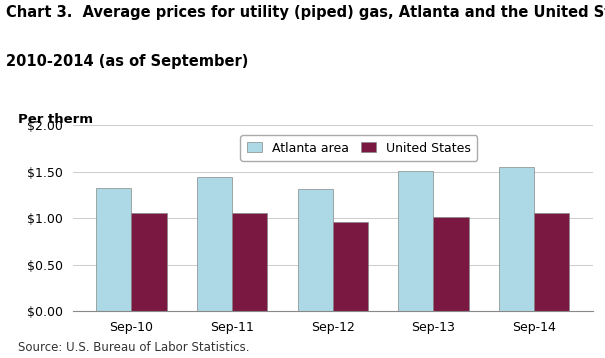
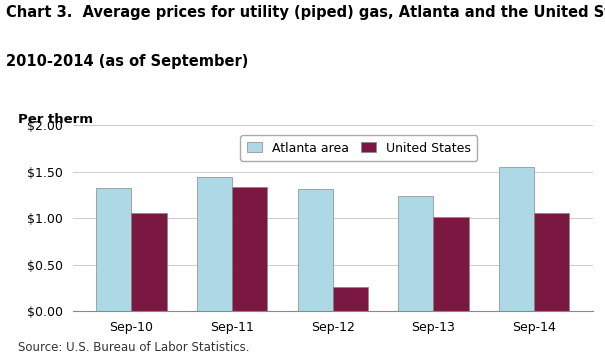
United States/Sep-11: $1.06 -> $1.34
United States/Sep-12: $0.96 -> $0.26
Atlanta area/Sep-13: $1.51 -> $1.24
